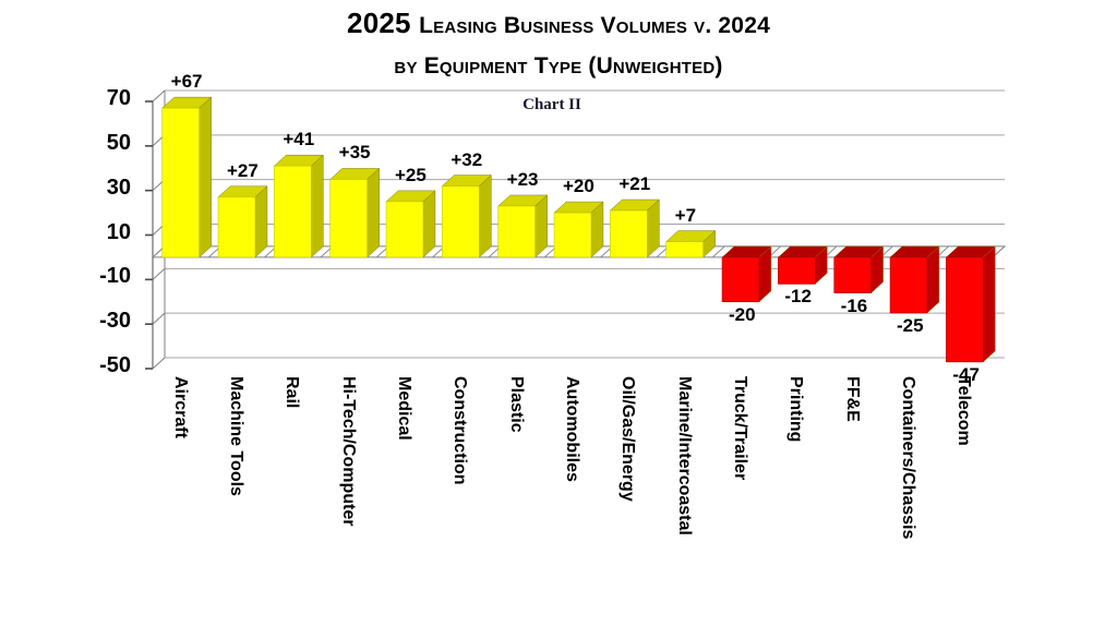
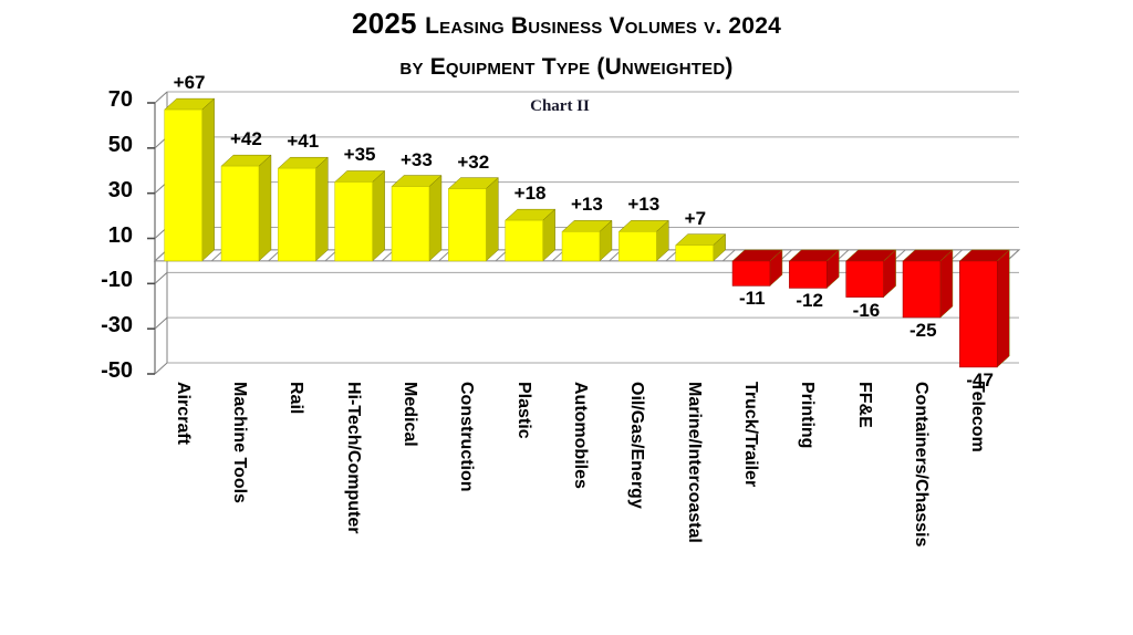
Machine Tools: +27 -> +42
Medical: +25 -> +33
Plastic: +23 -> +18
Automobiles: +20 -> +13
Oil/Gas/Energy: +21 -> +13
Truck/Trailer: -20 -> -11
